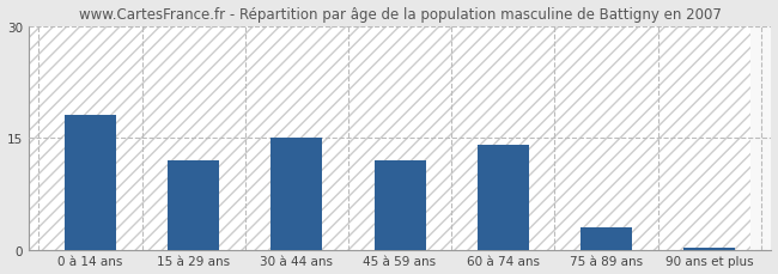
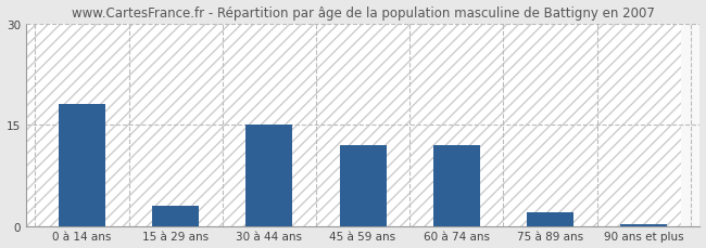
15 à 29 ans: 12.0 -> 3.0
60 à 74 ans: 14.0 -> 12.0
75 à 89 ans: 3.0 -> 2.0
